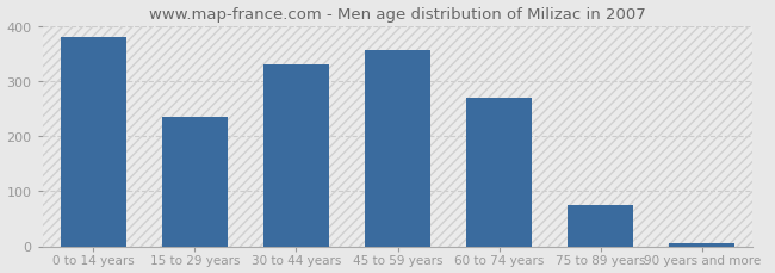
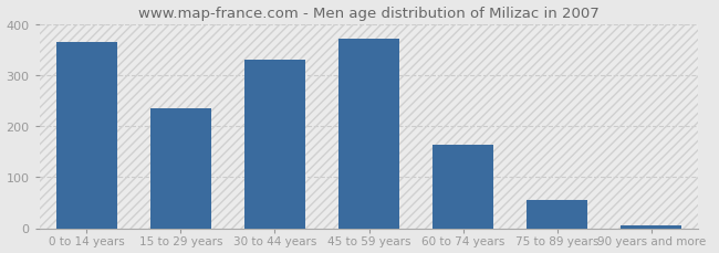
0 to 14 years: 380 -> 365
45 to 59 years: 355 -> 370
60 to 74 years: 270 -> 163
75 to 89 years: 75 -> 55
